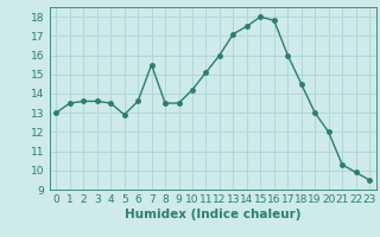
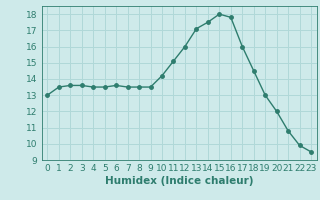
5: 12.9 -> 13.5
7: 15.5 -> 13.5
21: 10.3 -> 10.8
